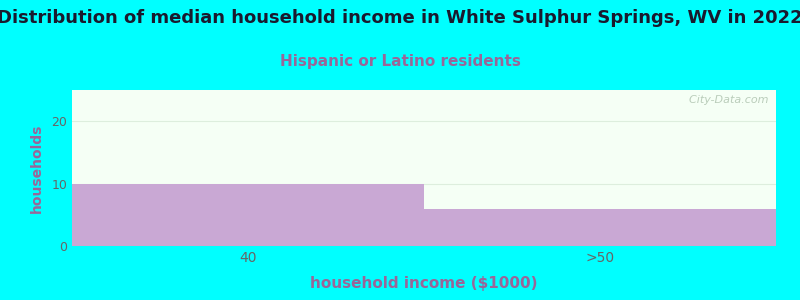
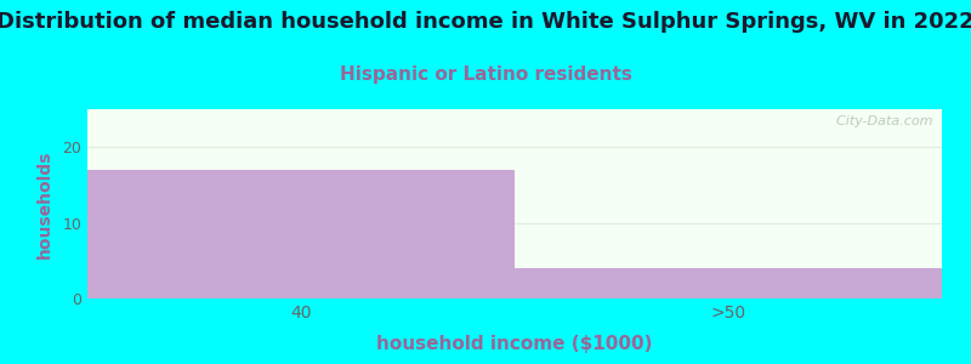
40: 10 -> 17
>50: 6 -> 4
